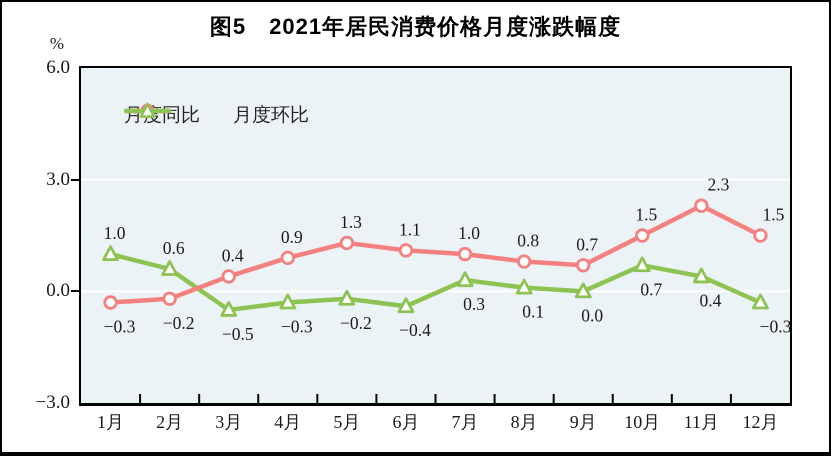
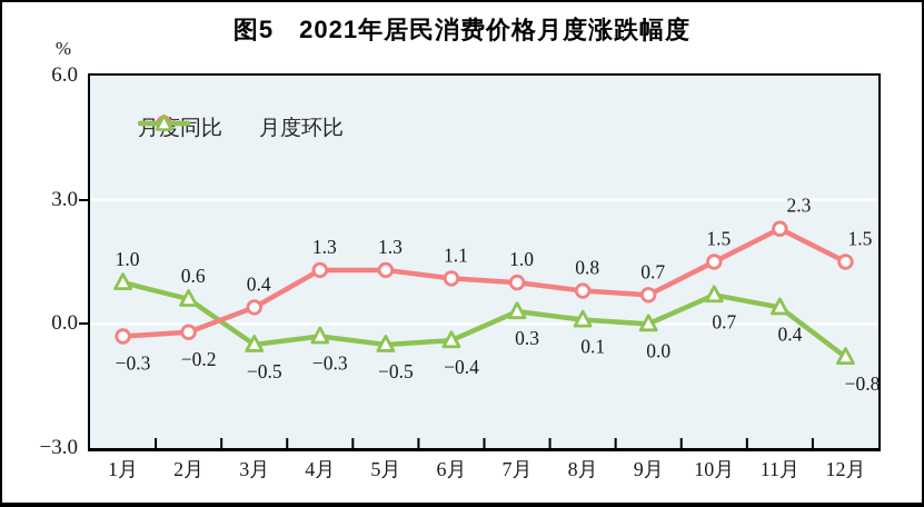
月度同比/4月: 0.9 -> 1.3
月度环比/5月: −0.2 -> −0.5
月度环比/12月: −0.3 -> −0.8
